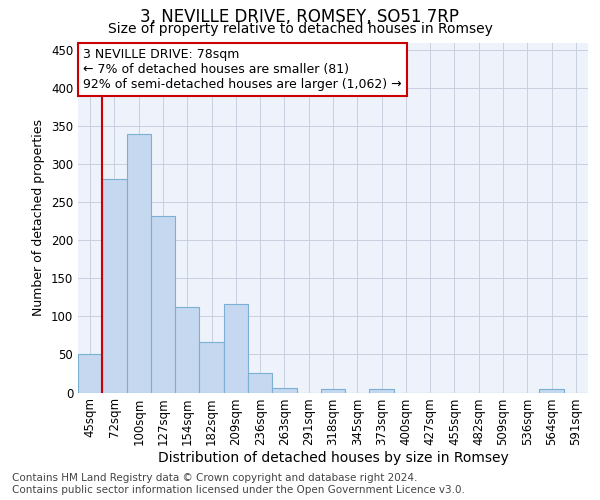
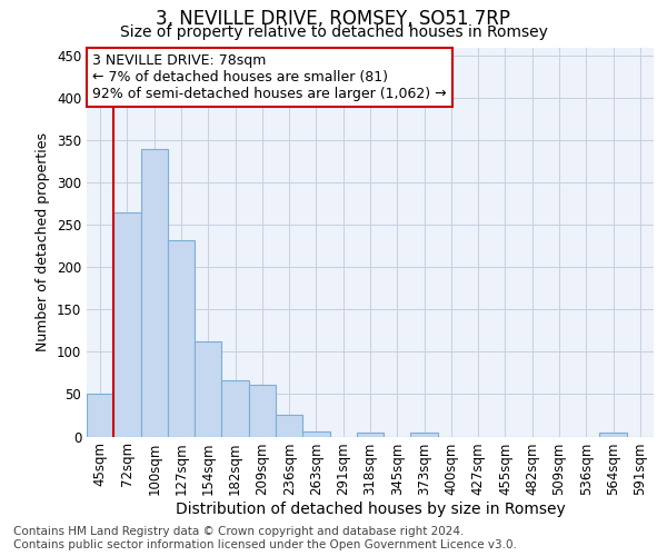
72sqm: 280 -> 265
209sqm: 116 -> 61
